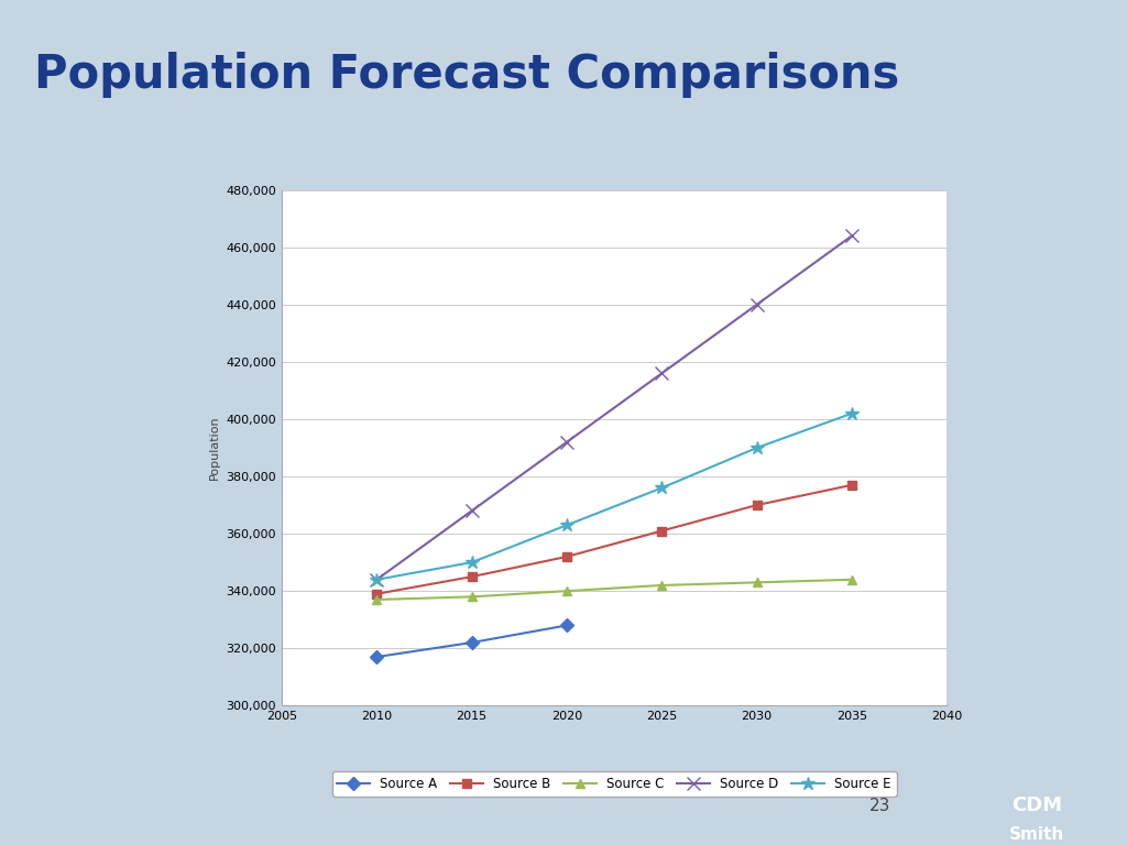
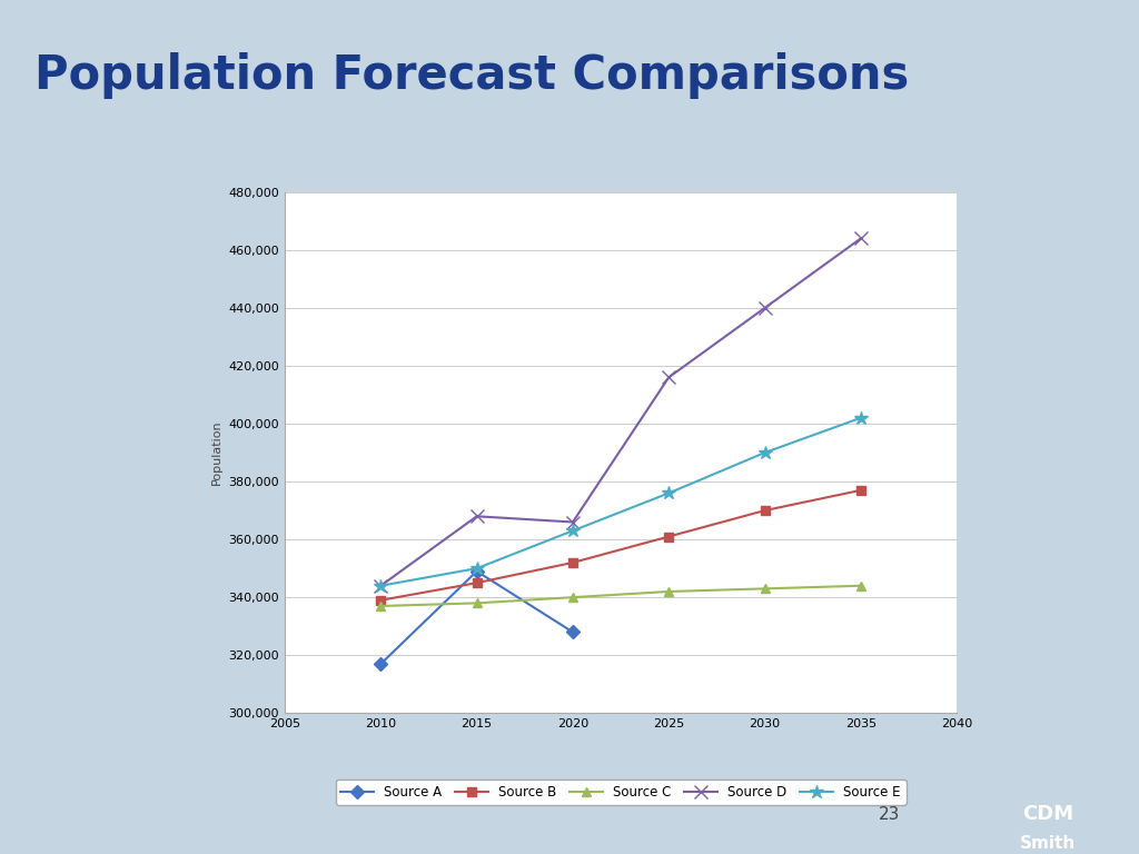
Source A/2015: 322,000 -> 349,000
Source D/2020: 392,000 -> 366,000
